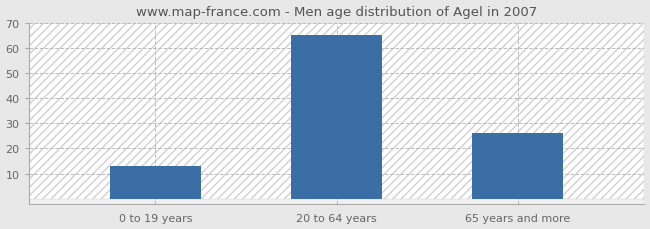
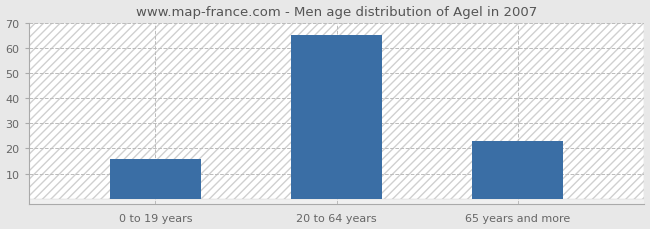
0 to 19 years: 13 -> 16
65 years and more: 26 -> 23
